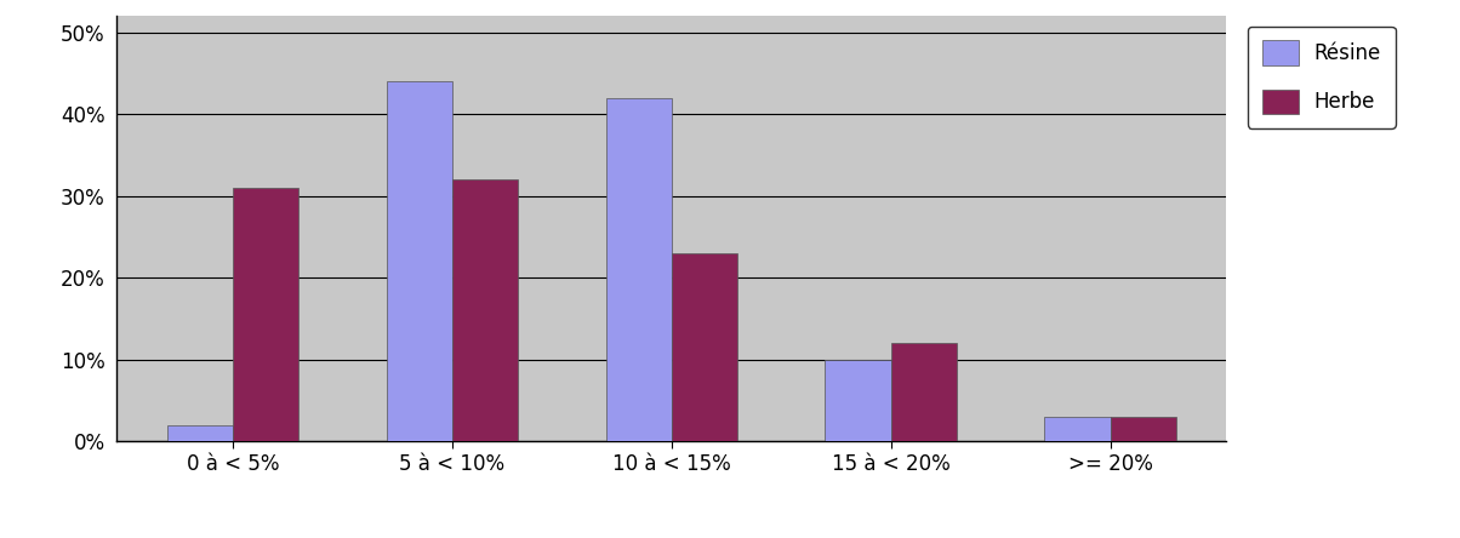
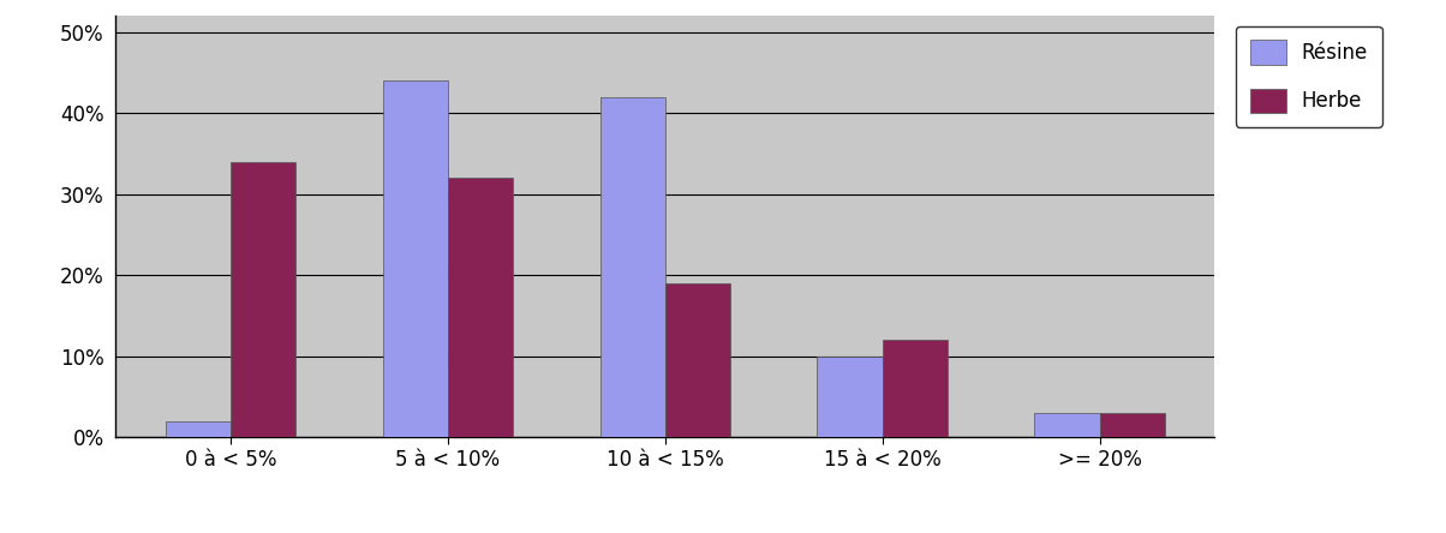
Herbe/0 à < 5%: 31% -> 34%
Herbe/10 à < 15%: 23% -> 19%
